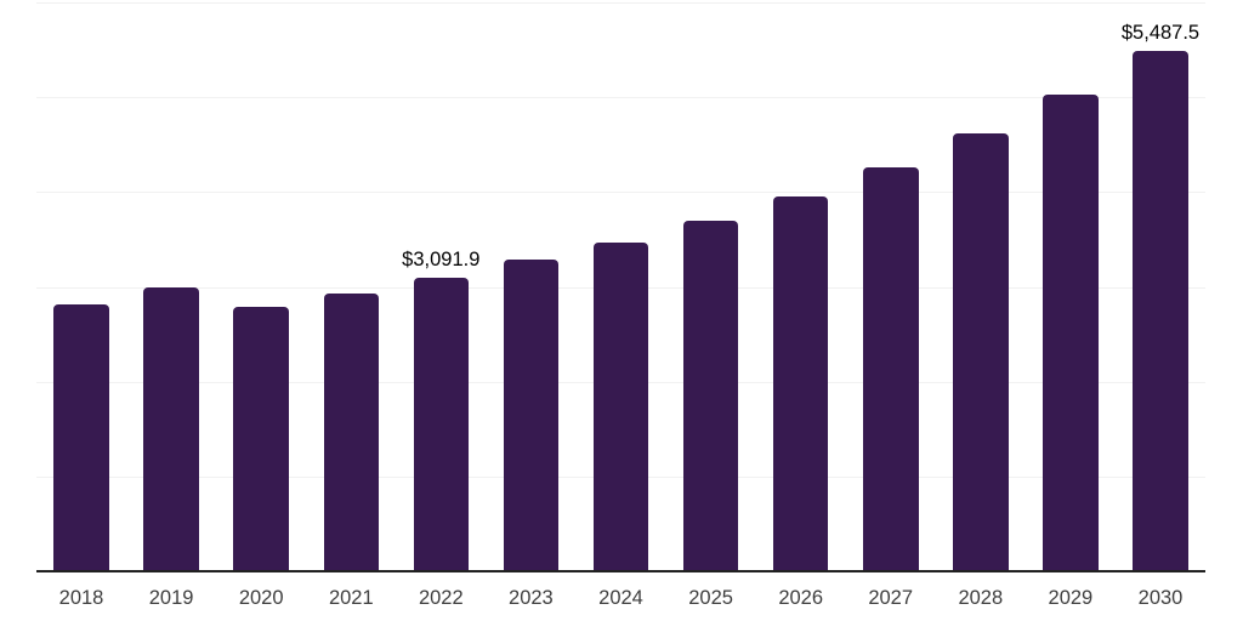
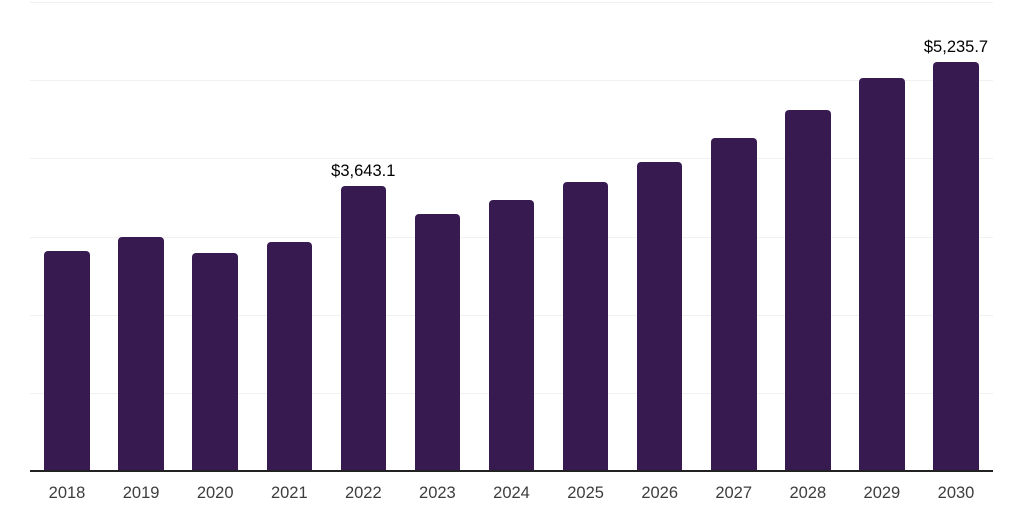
2022: $3,091.9 -> $3,643.1
2030: $5,487.5 -> $5,235.7
